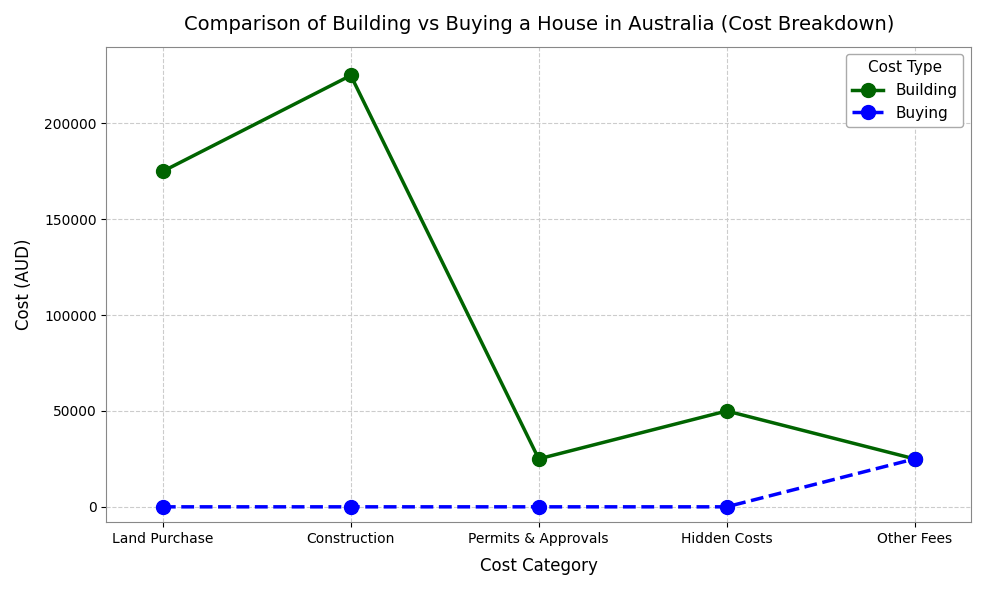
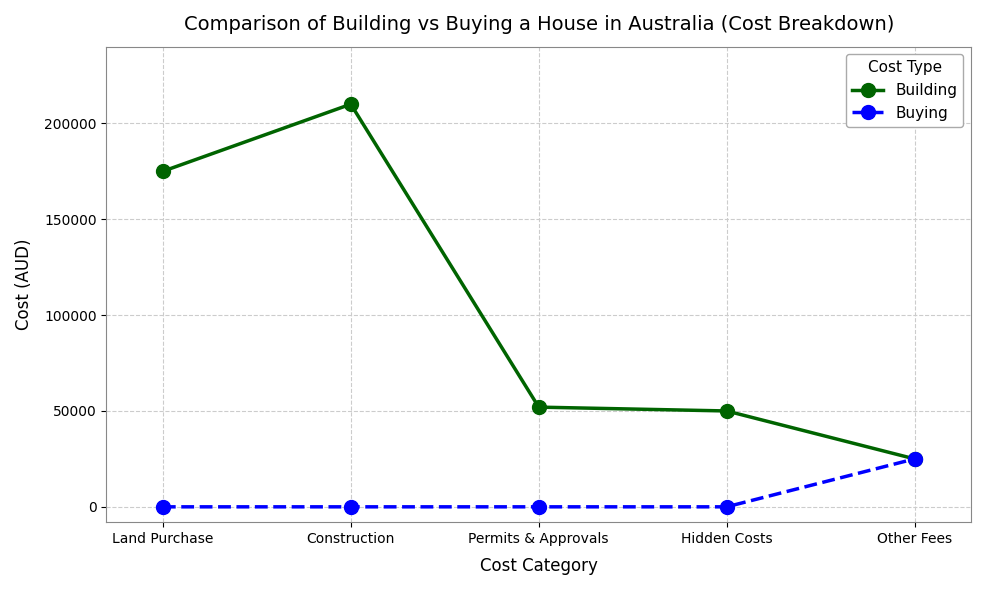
Building/Construction: 225000 -> 210000
Building/Permits & Approvals: 25000 -> 52000
